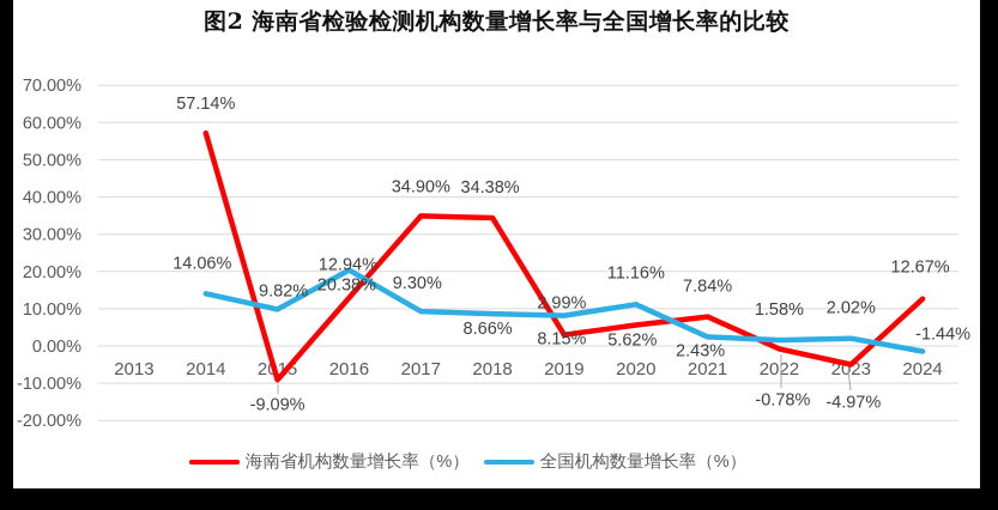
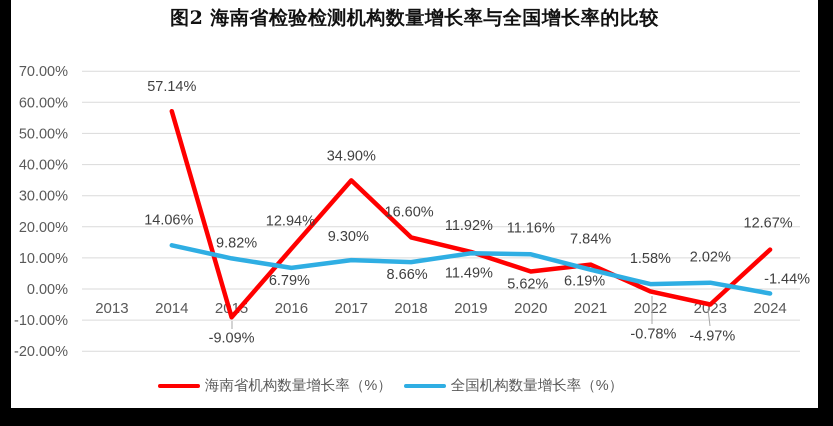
全国机构数量增长率（%）/2016: 20.38% -> 6.79%
海南省机构数量增长率（%）/2018: 34.38% -> 16.60%
海南省机构数量增长率（%）/2019: 2.99% -> 11.92%
全国机构数量增长率（%）/2019: 8.15% -> 11.49%
全国机构数量增长率（%）/2021: 2.43% -> 6.19%
